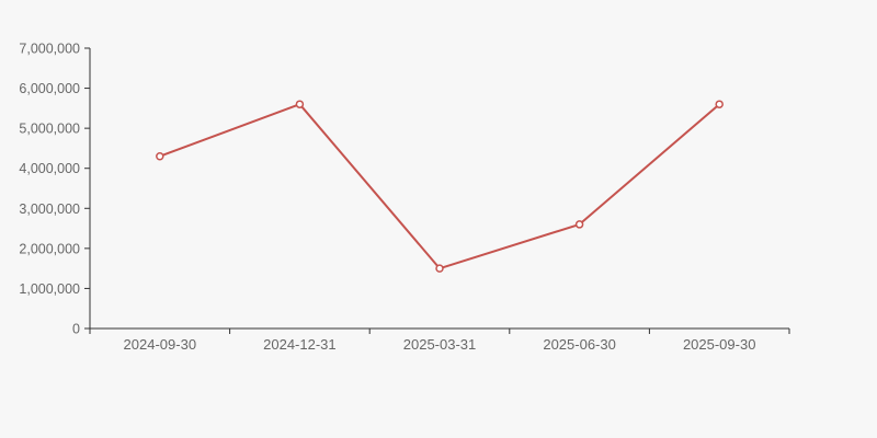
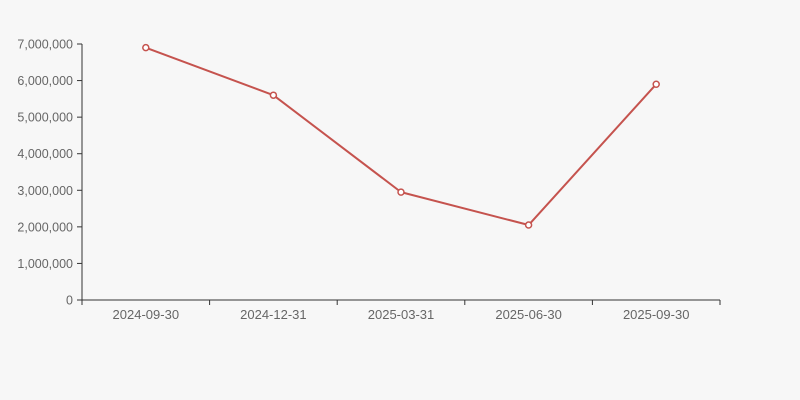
2024-09-30: 4300000 -> 6900000
2025-03-31: 1500000 -> 3000000
2025-06-30: 2600000 -> 2000000
2025-09-30: 5600000 -> 5900000
